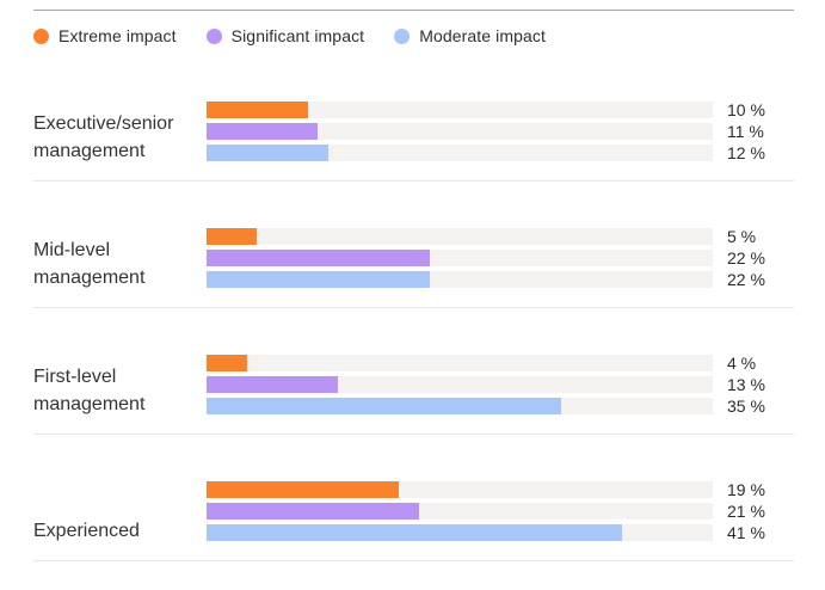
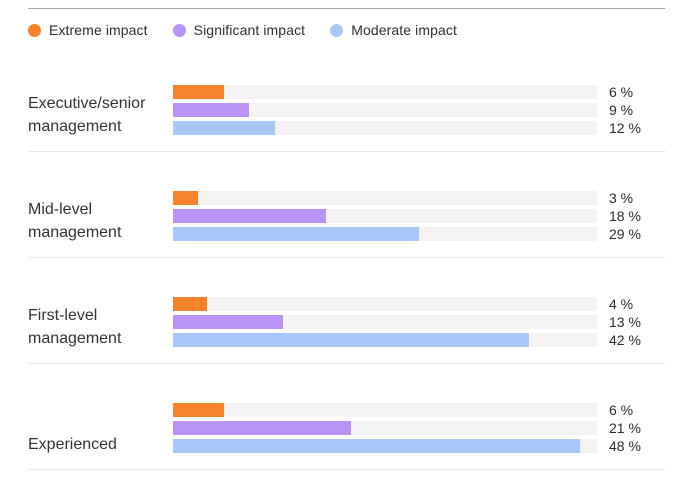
Extreme impact/Executive/senior management: 10 -> 6
Significant impact/Executive/senior management: 11 -> 9
Extreme impact/Mid-level management: 5 -> 3
Significant impact/Mid-level management: 22 -> 18
Moderate impact/Mid-level management: 22 -> 29
Moderate impact/First-level management: 35 -> 42
Extreme impact/Experienced: 19 -> 6
Moderate impact/Experienced: 41 -> 48
